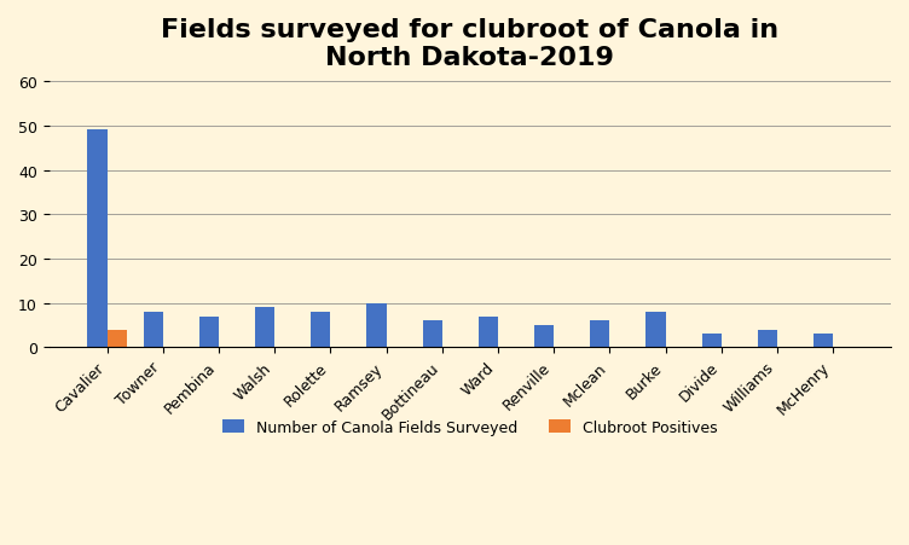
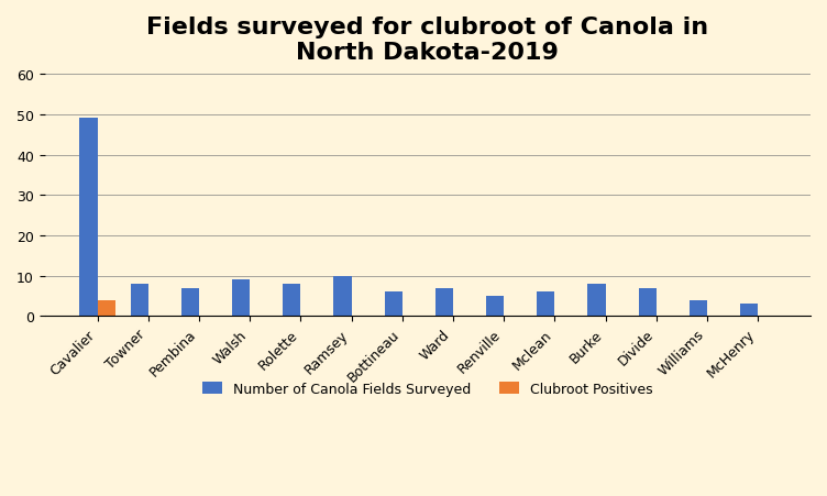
Number of Canola Fields Surveyed/Divide: 3 -> 7
